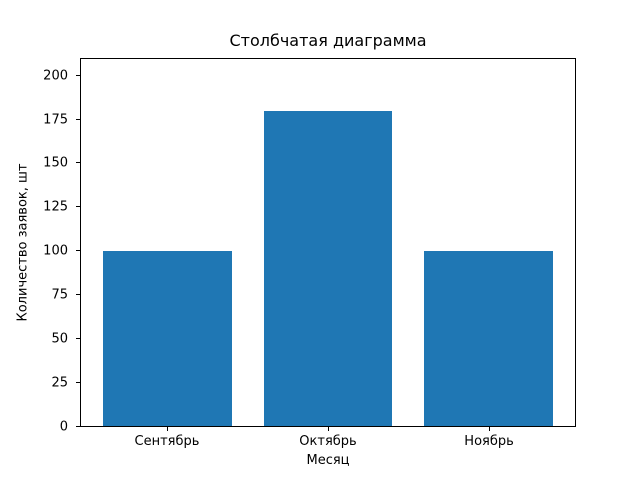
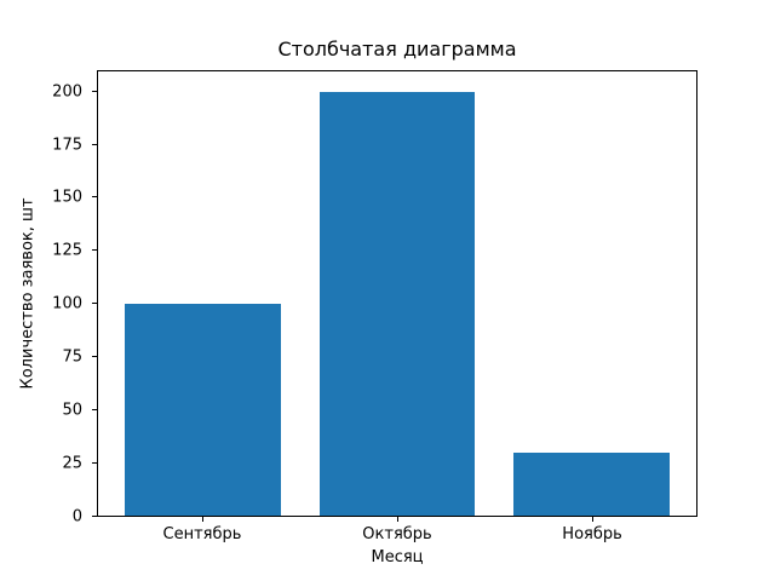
Октябрь: 180 -> 200
Ноябрь: 100 -> 30
